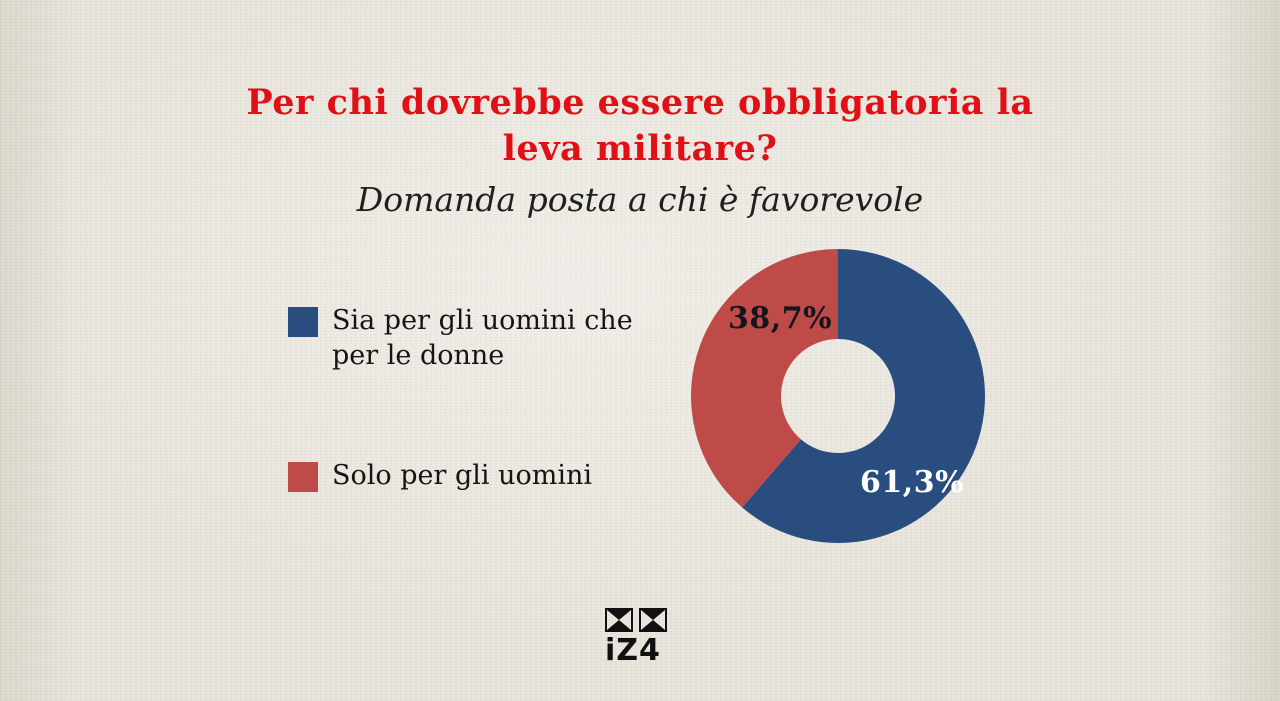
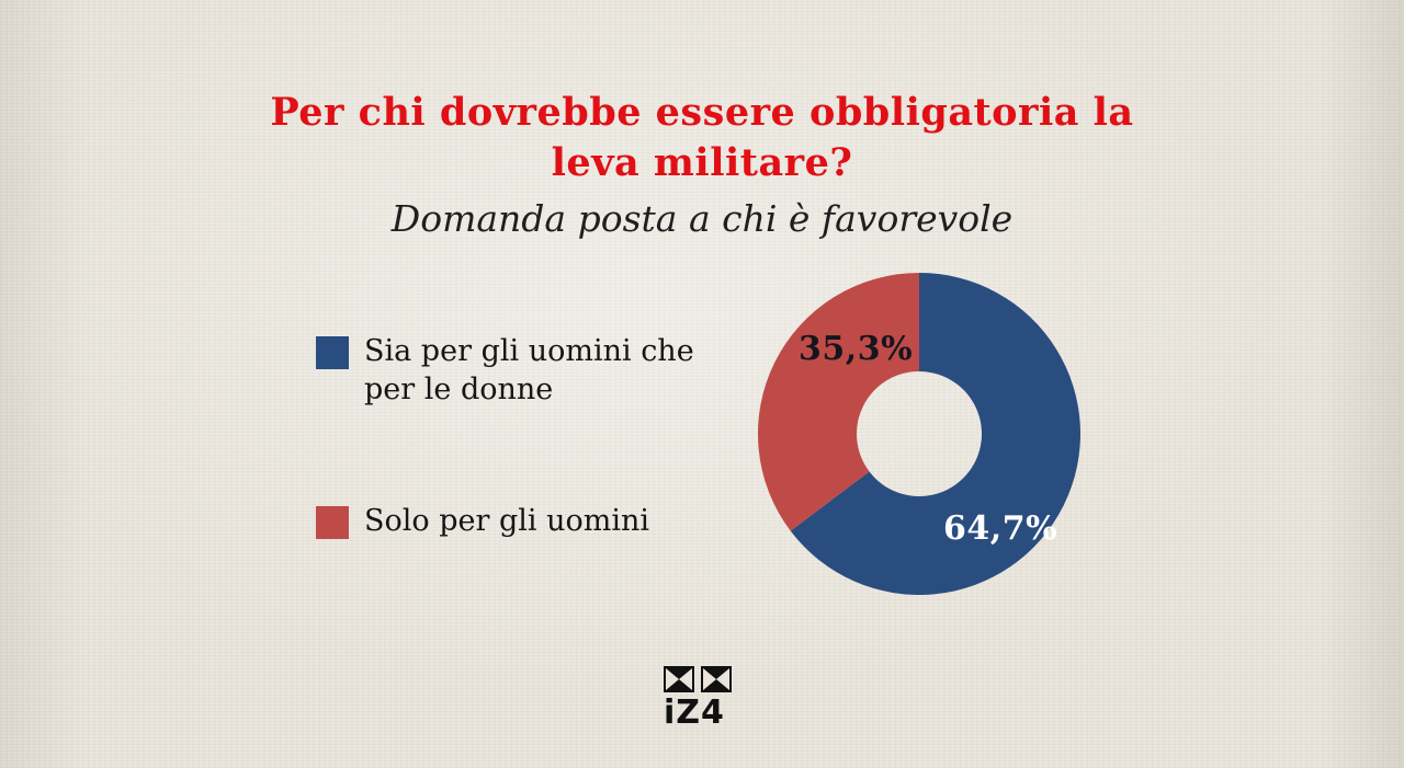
Sia per gli uomini che per le donne: 61,3% -> 64,7%
Solo per gli uomini: 38,7% -> 35,3%
